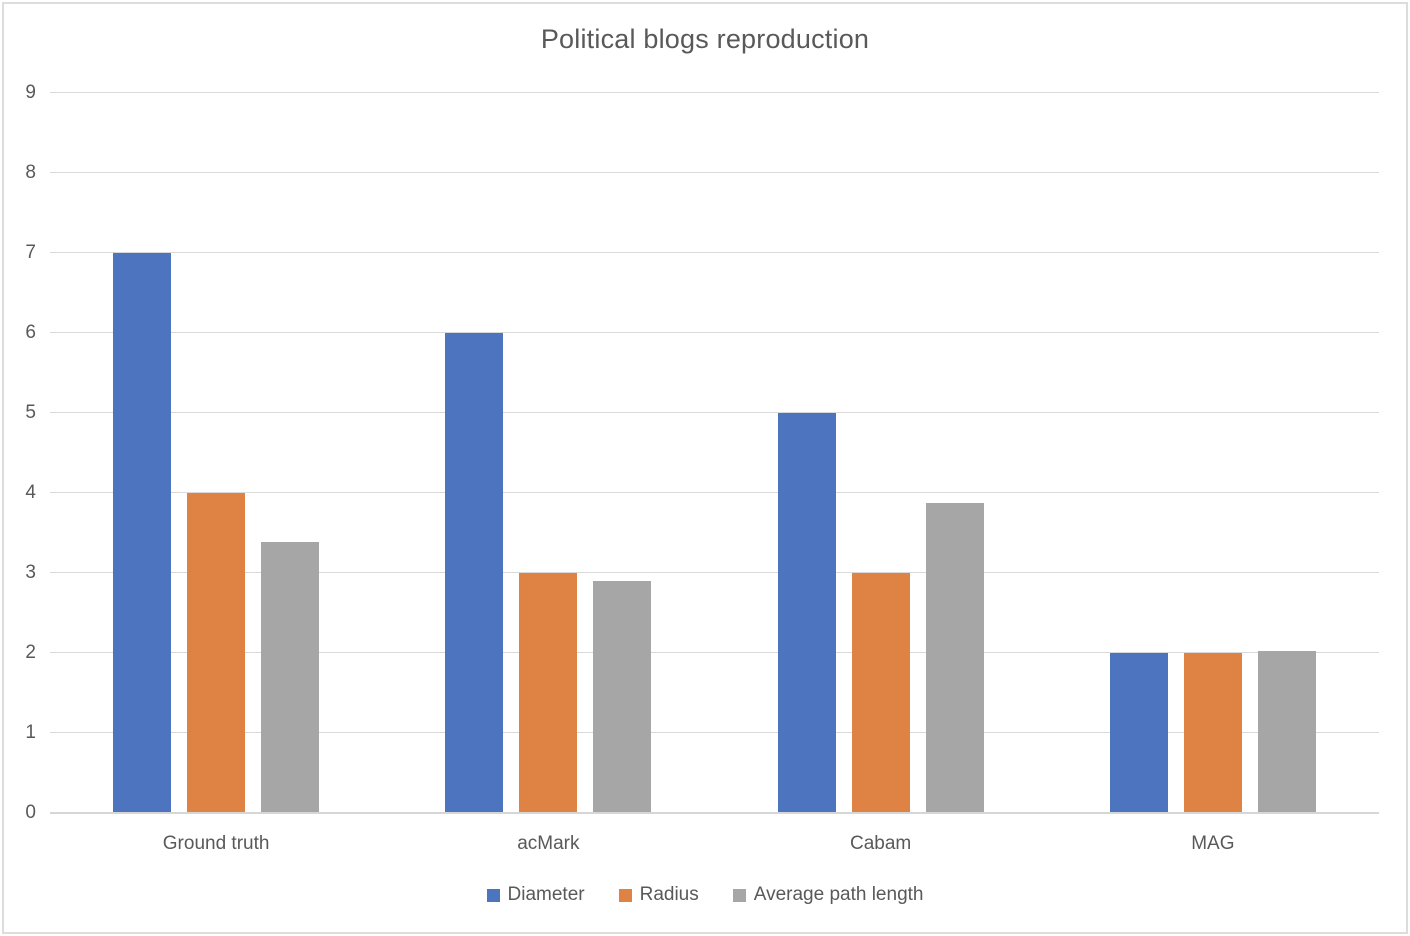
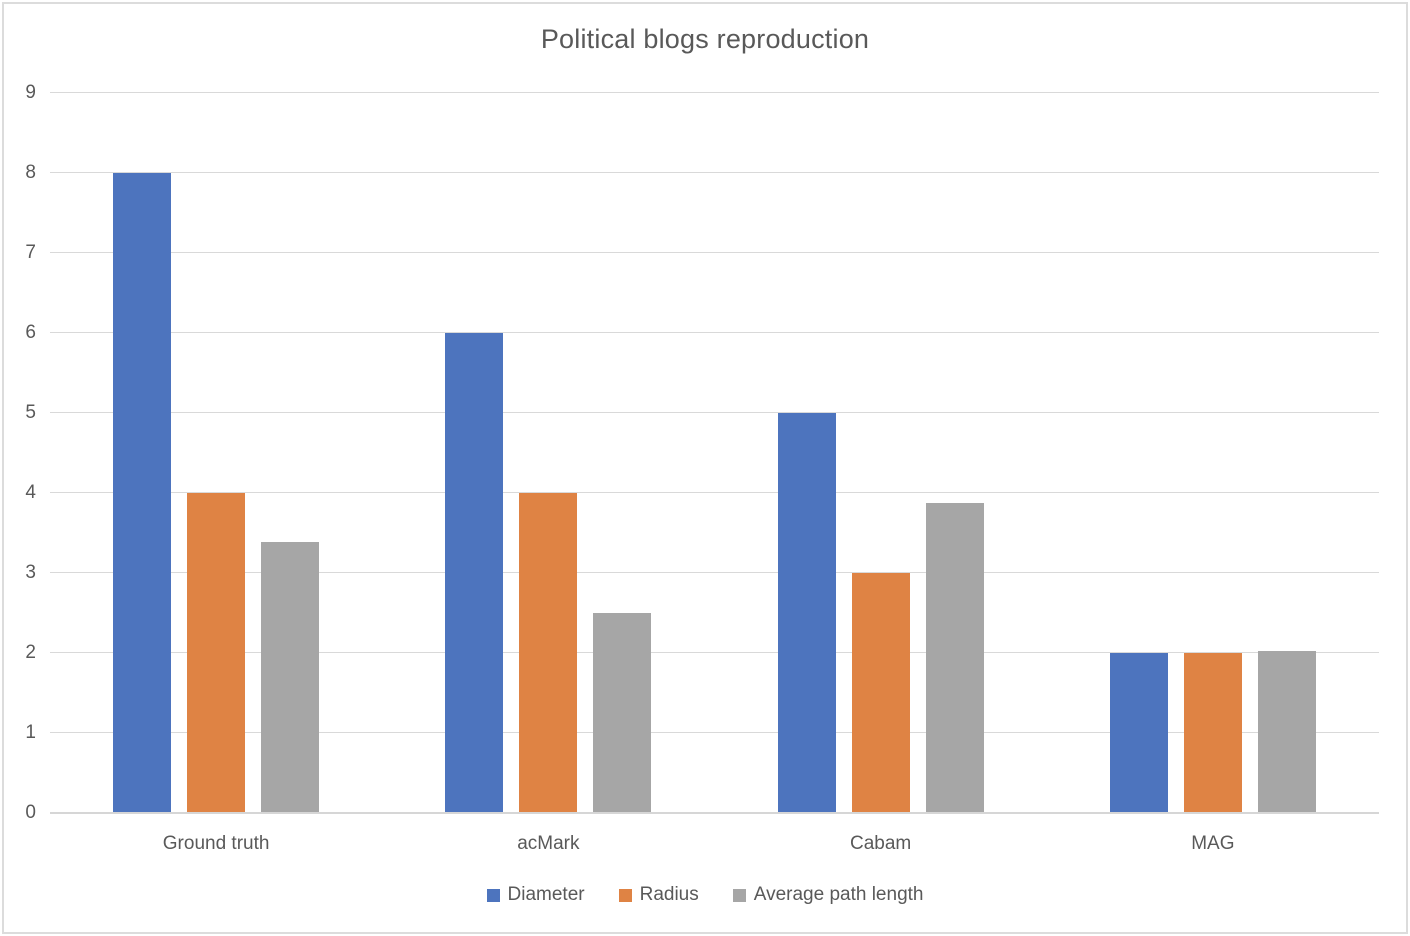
Diameter/Ground truth: 7 -> 8
Radius/acMark: 3 -> 4
Average path length/acMark: 2.9 -> 2.5
